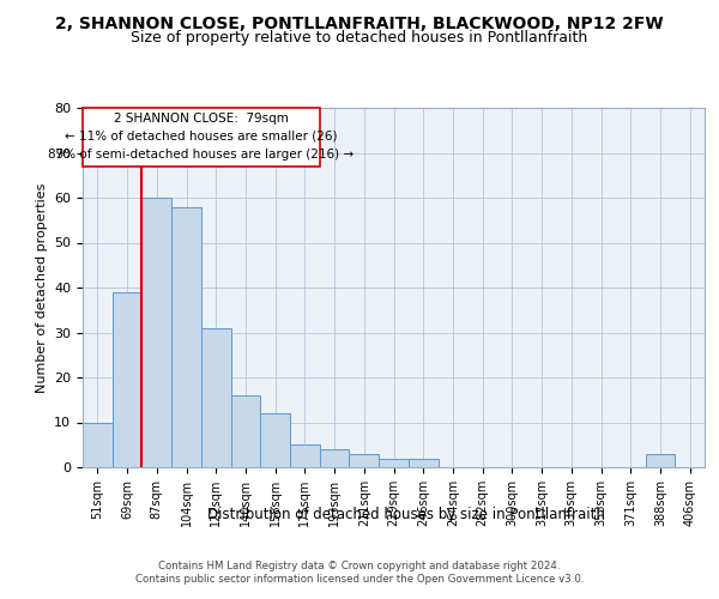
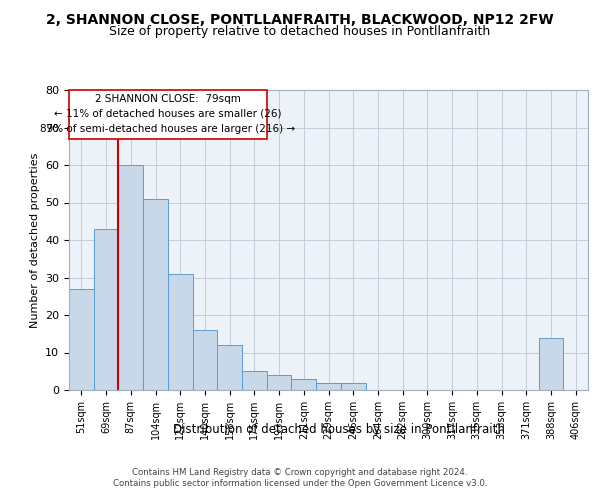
51sqm: 10 -> 27
69sqm: 39 -> 43
104sqm: 58 -> 51
388sqm: 3 -> 14
